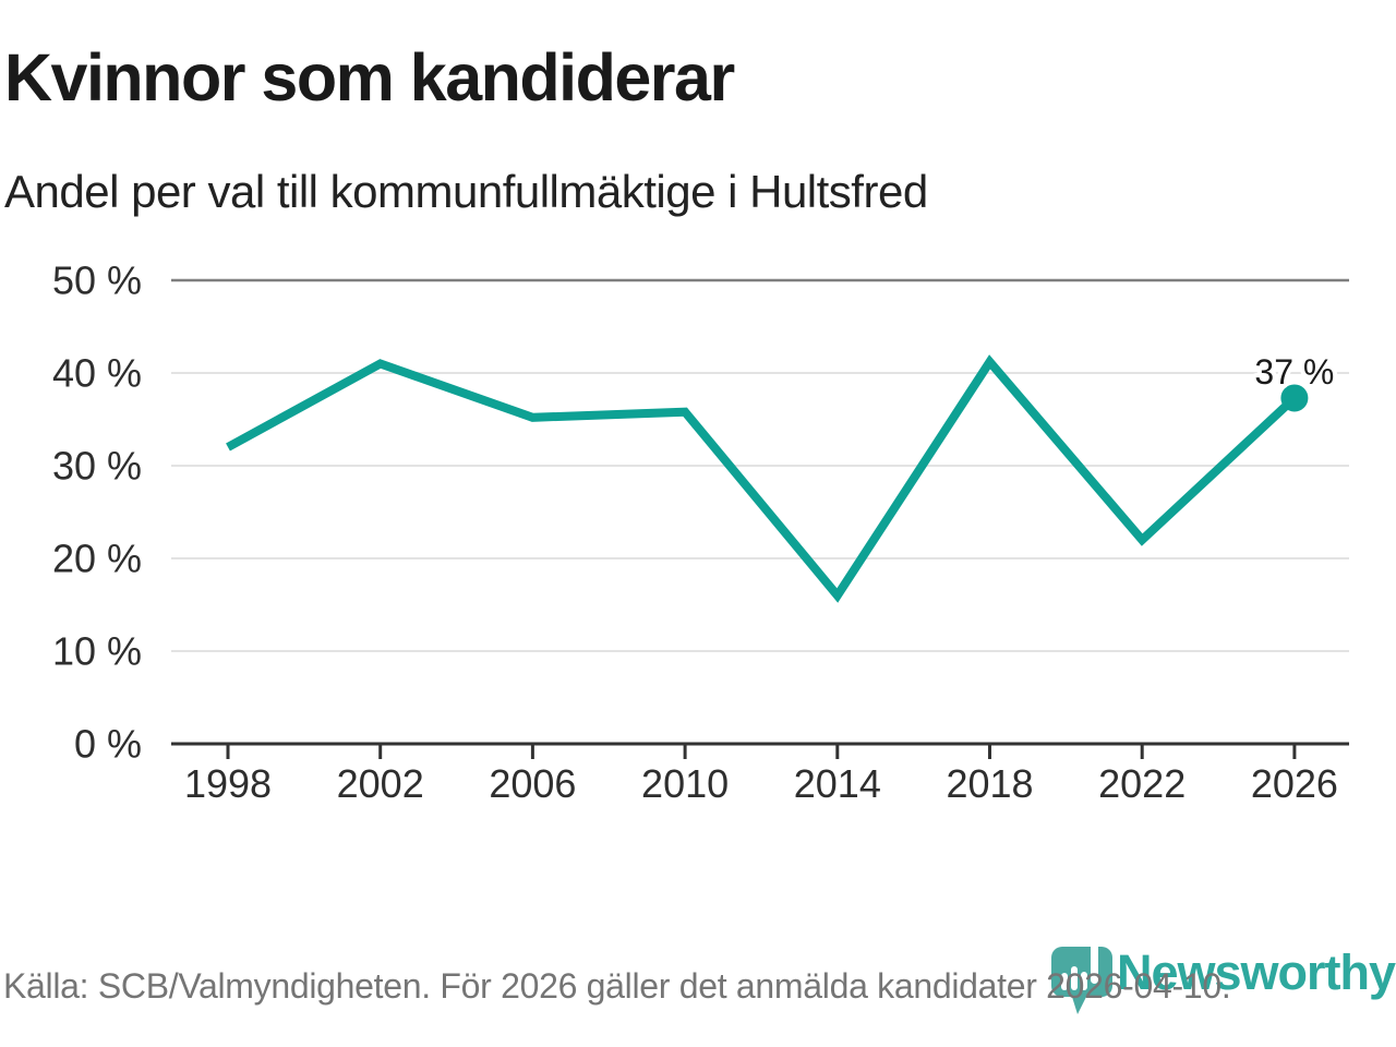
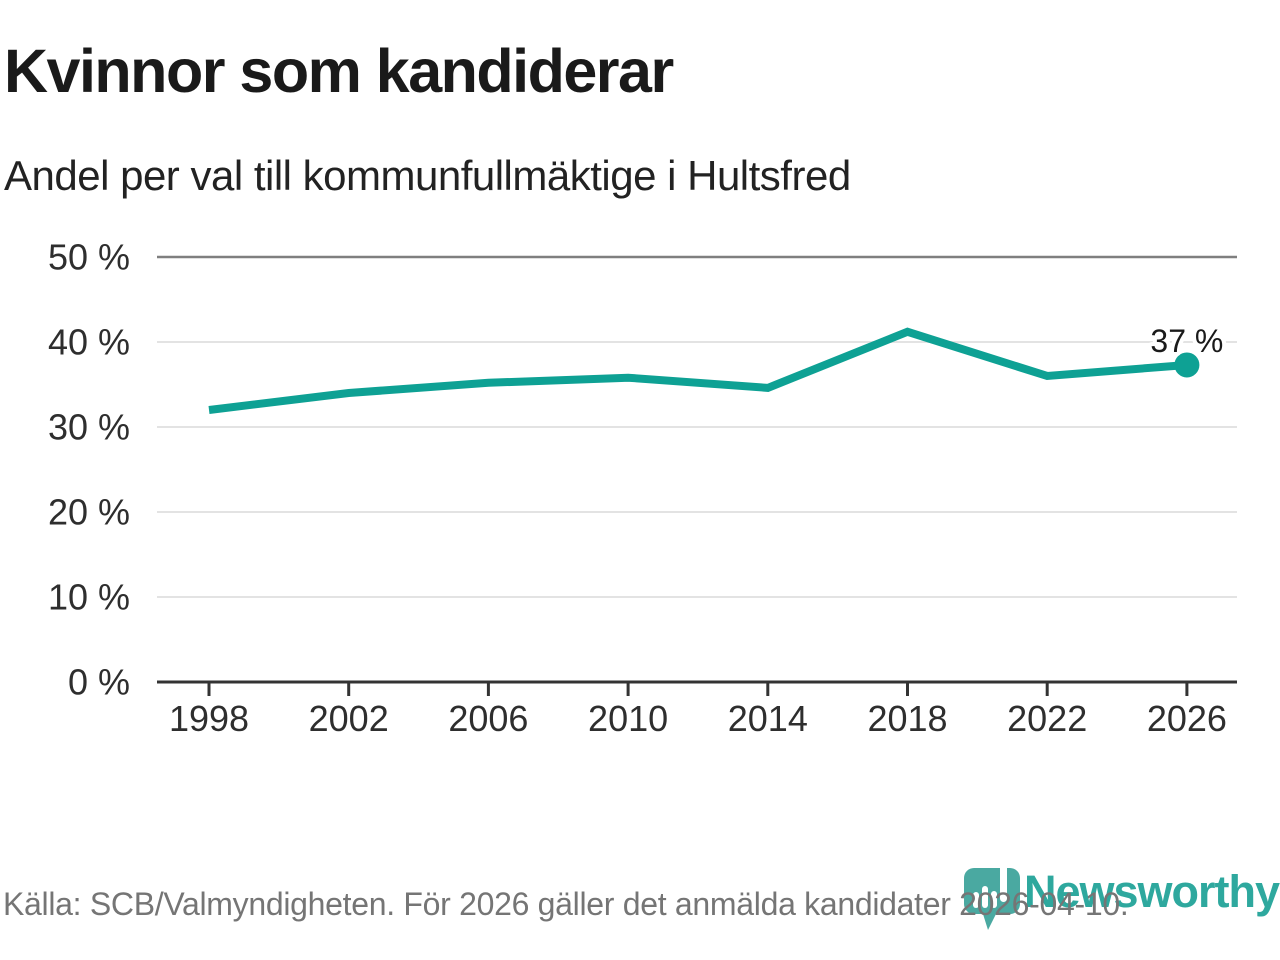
2002: 41% -> 34%
2014: 16% -> 35%
2022: 22% -> 36%
